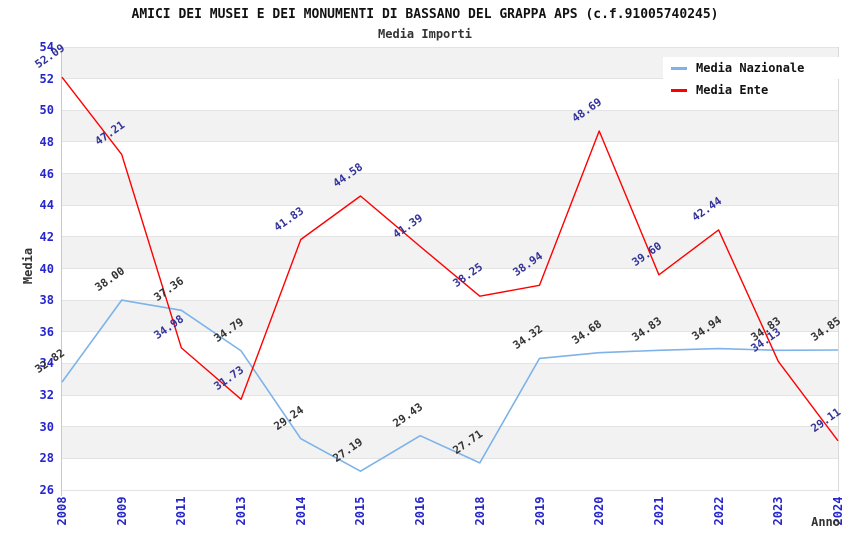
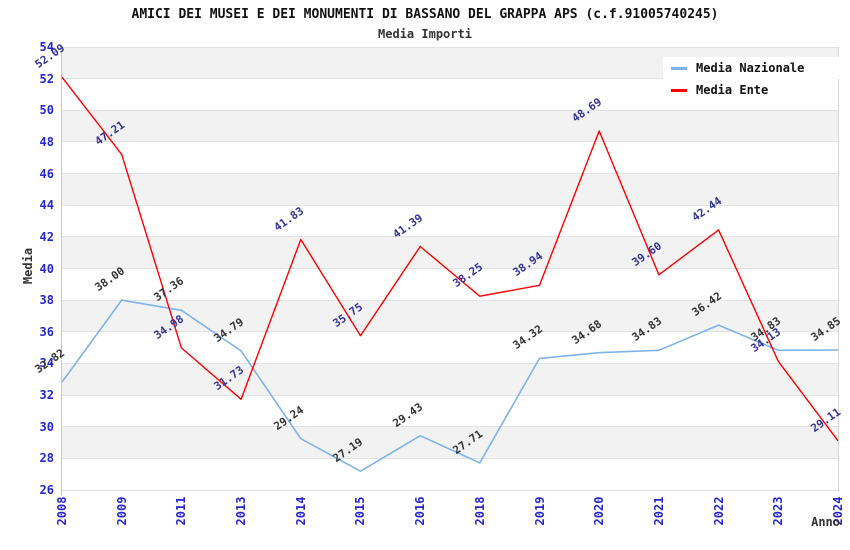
Media Ente/2015: 44.58 -> 35.75
Media Nazionale/2022: 34.94 -> 36.42
